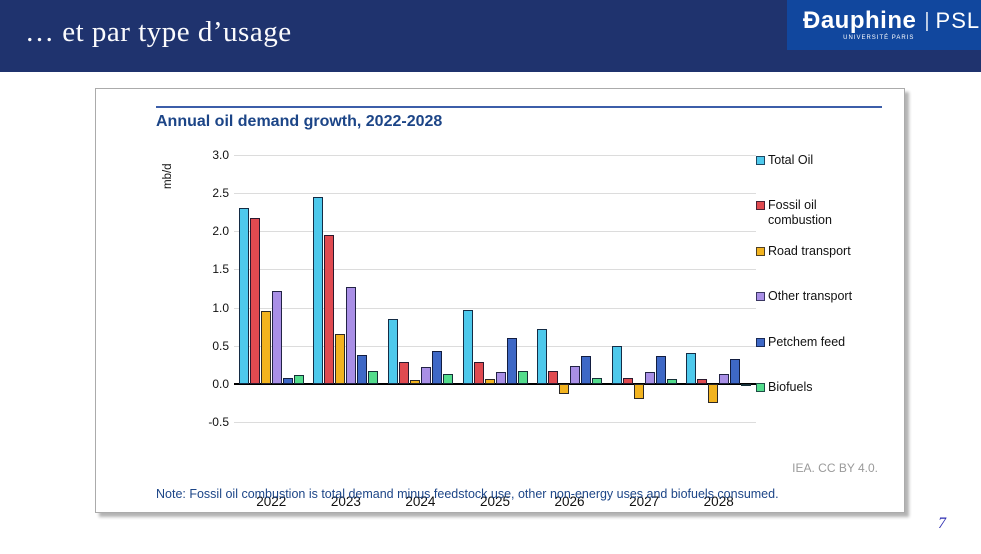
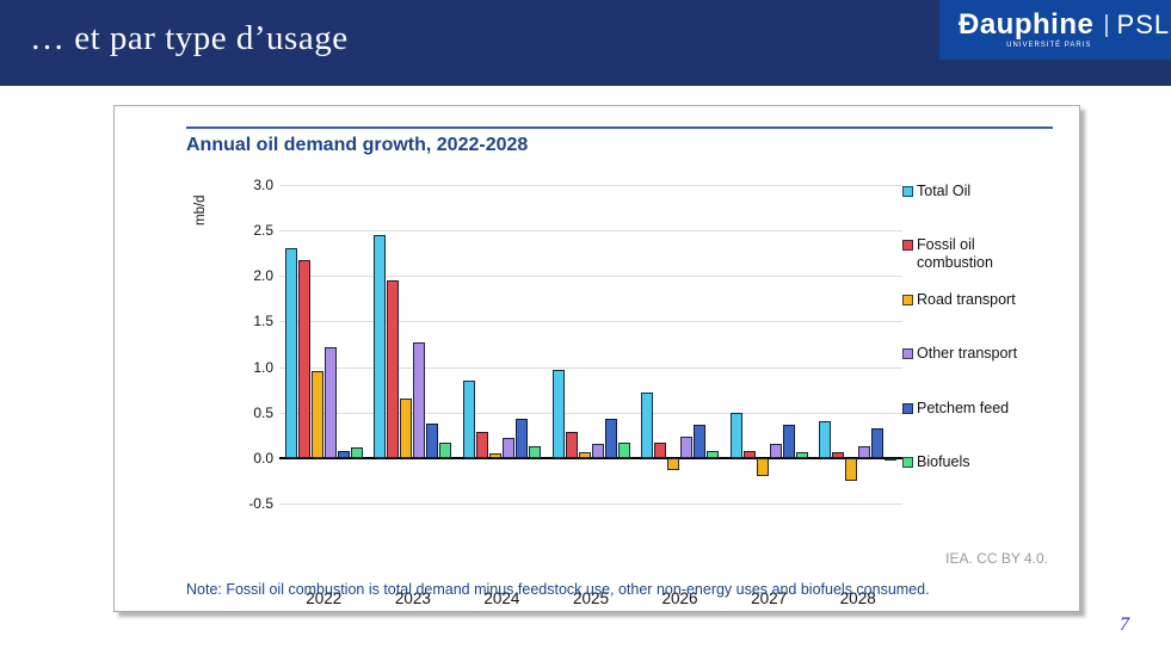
Petchem feed/2025: 0.6 -> 0.4
